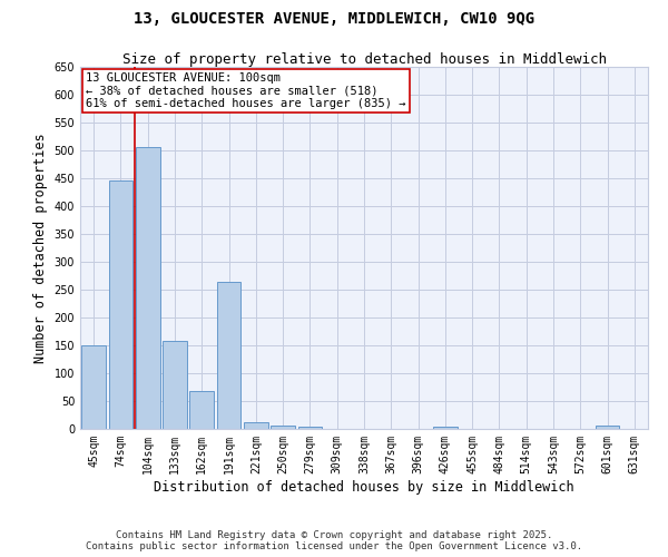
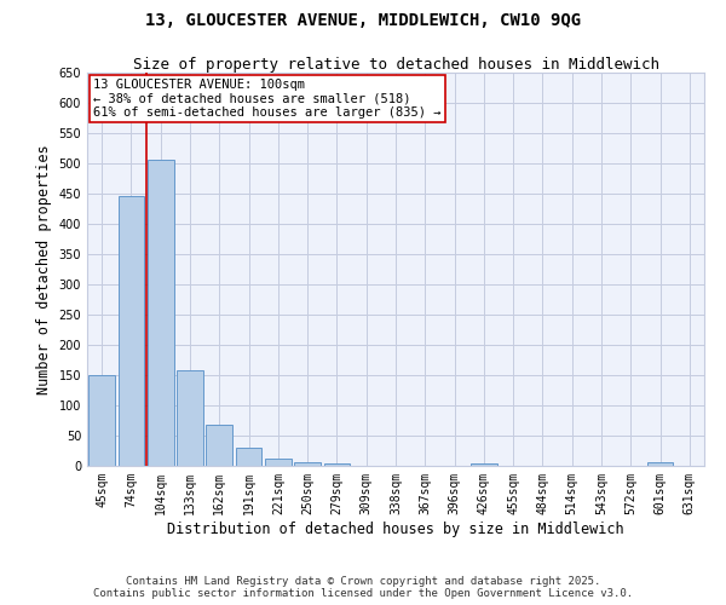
191sqm: 264 -> 30
